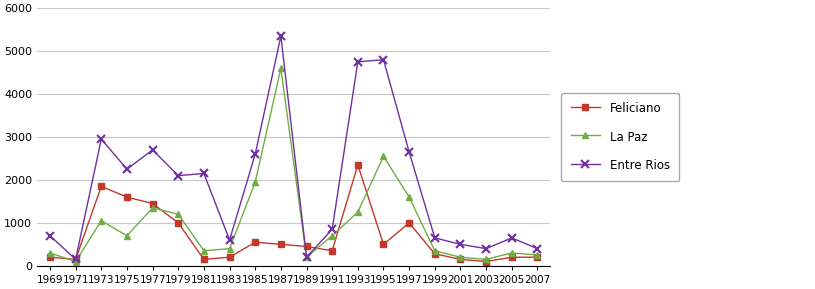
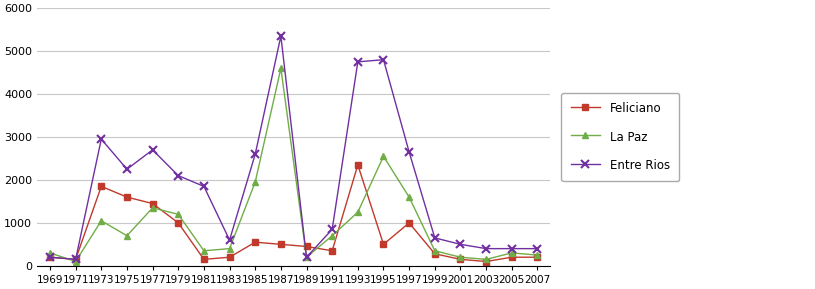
Entre Rios/1969: 700 -> 200
Entre Rios/1981: 2150 -> 1850
Entre Rios/2005: 650 -> 400
